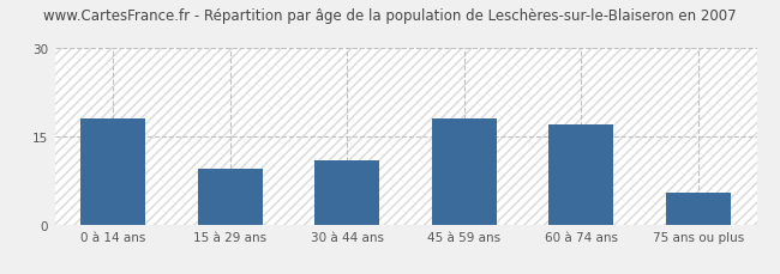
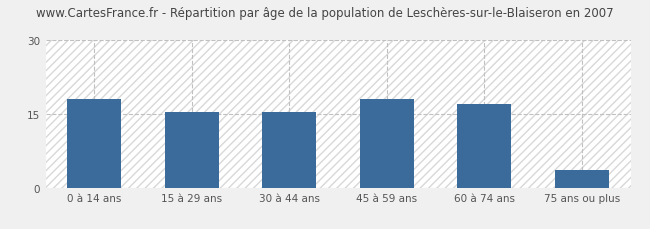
15 à 29 ans: 9.5 -> 15.5
30 à 44 ans: 11.0 -> 15.5
75 ans ou plus: 5.5 -> 3.5
